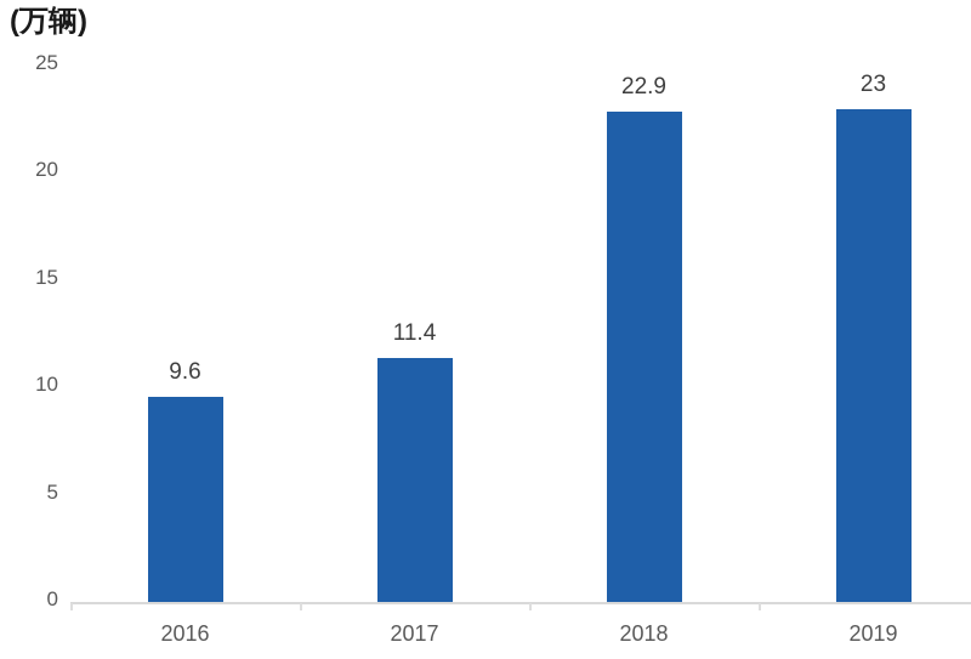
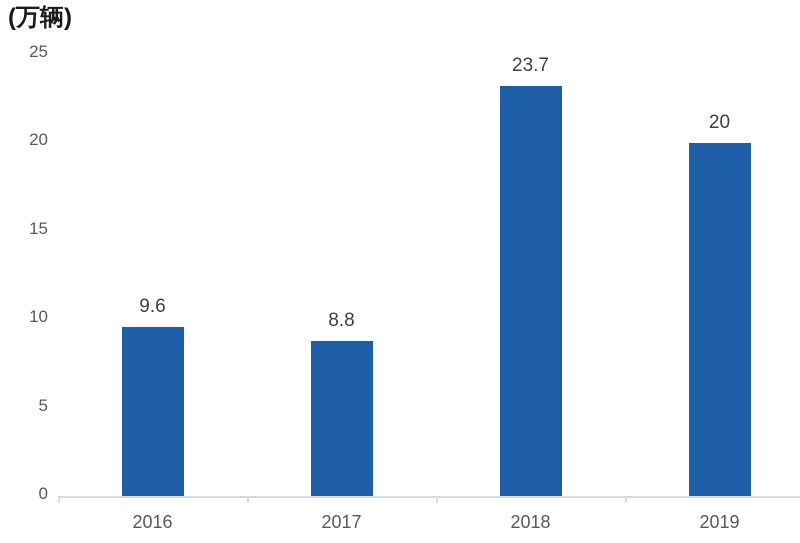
2017: 11.4 -> 8.8
2018: 22.9 -> 23.7
2019: 23 -> 20
